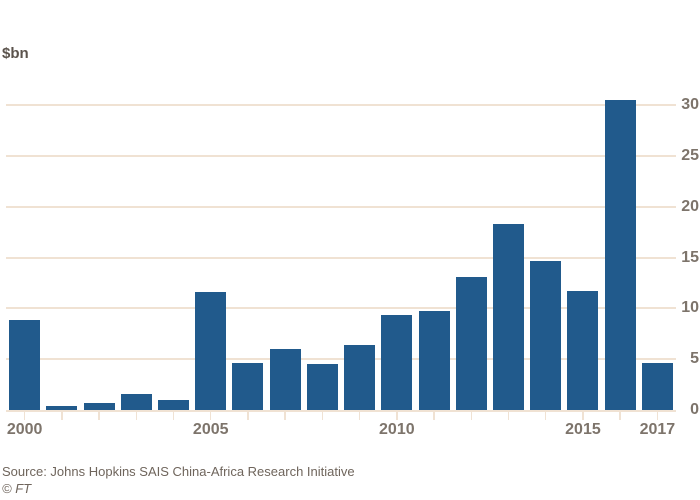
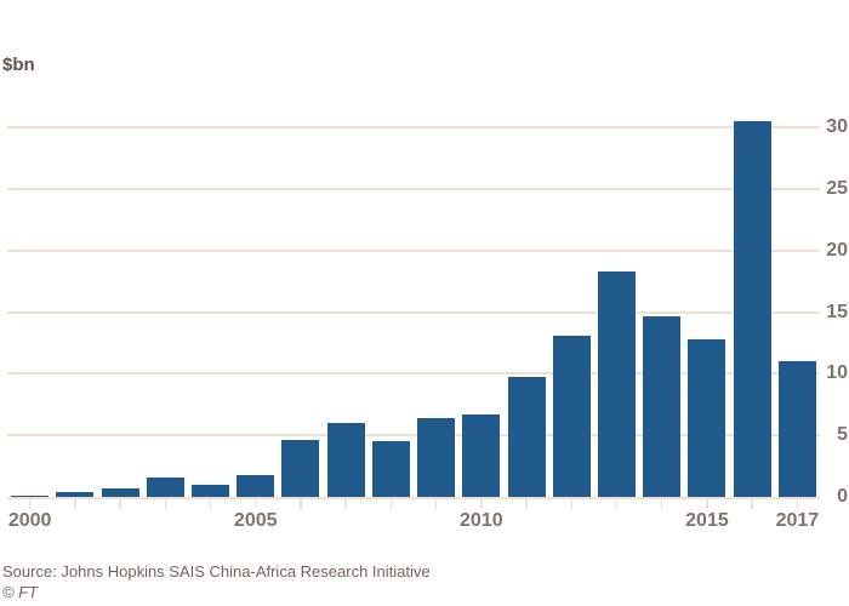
2000: 8.9 -> 0.1
2005: 11.6 -> 1.8
2010: 9.3 -> 6.7
2015: 11.7 -> 12.8
2017: 4.6 -> 11.0
